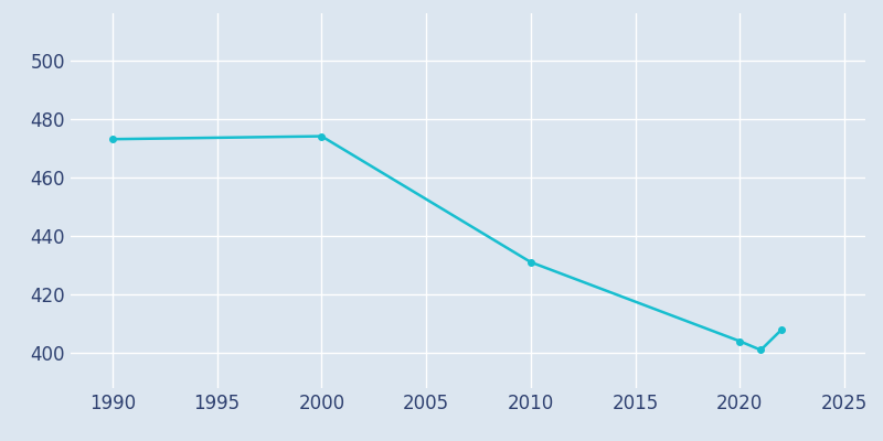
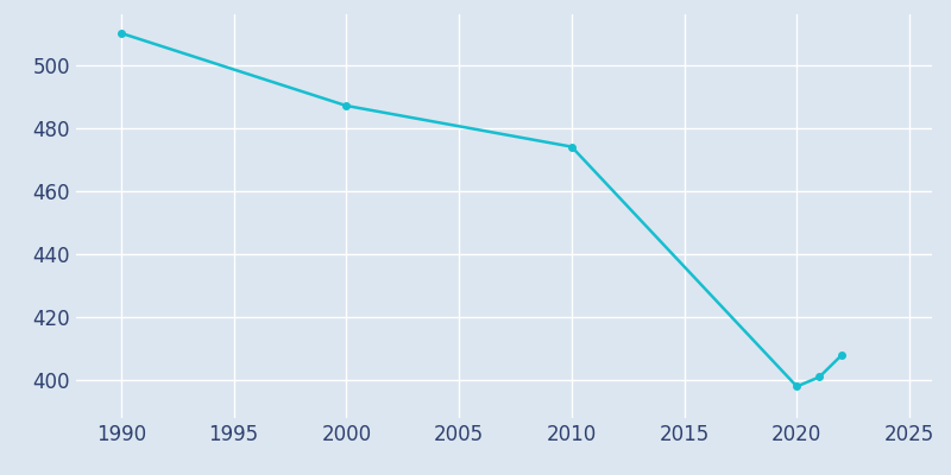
1990: 473 -> 510
2000: 474 -> 487
2010: 431 -> 474
2020: 404 -> 398
